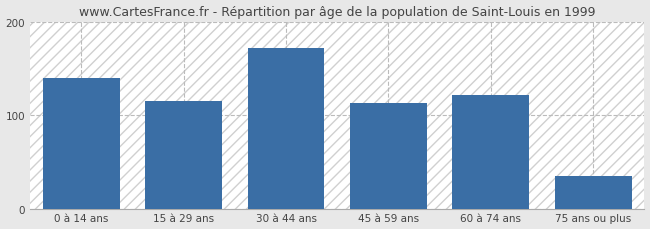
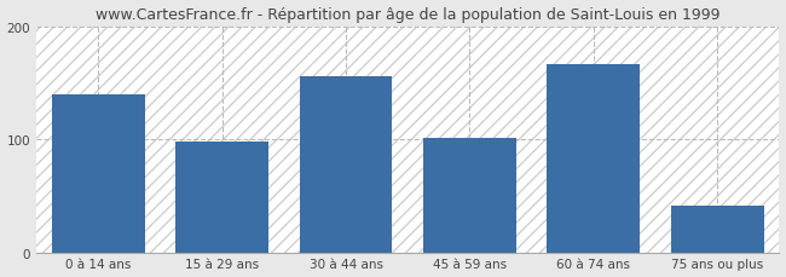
15 à 29 ans: 115 -> 98
30 à 44 ans: 172 -> 156
45 à 59 ans: 113 -> 102
60 à 74 ans: 122 -> 166
75 ans ou plus: 35 -> 42
